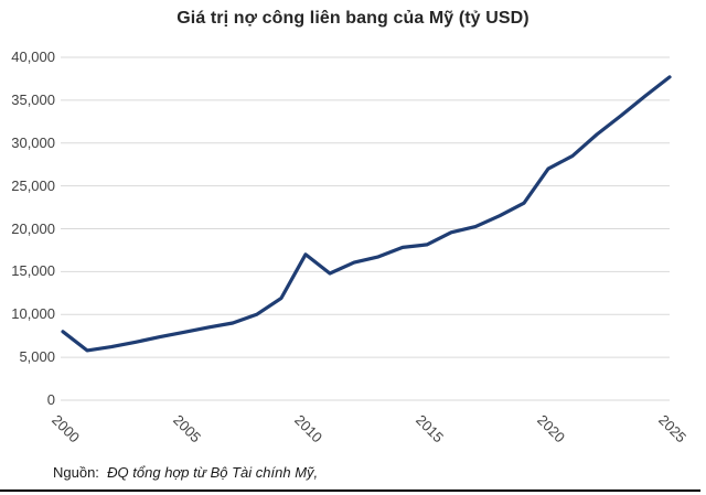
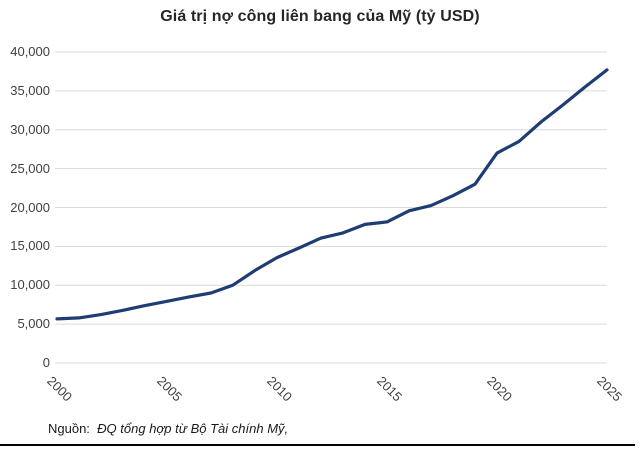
2000: 8000 -> 6000
2010: 17000 -> 14000
